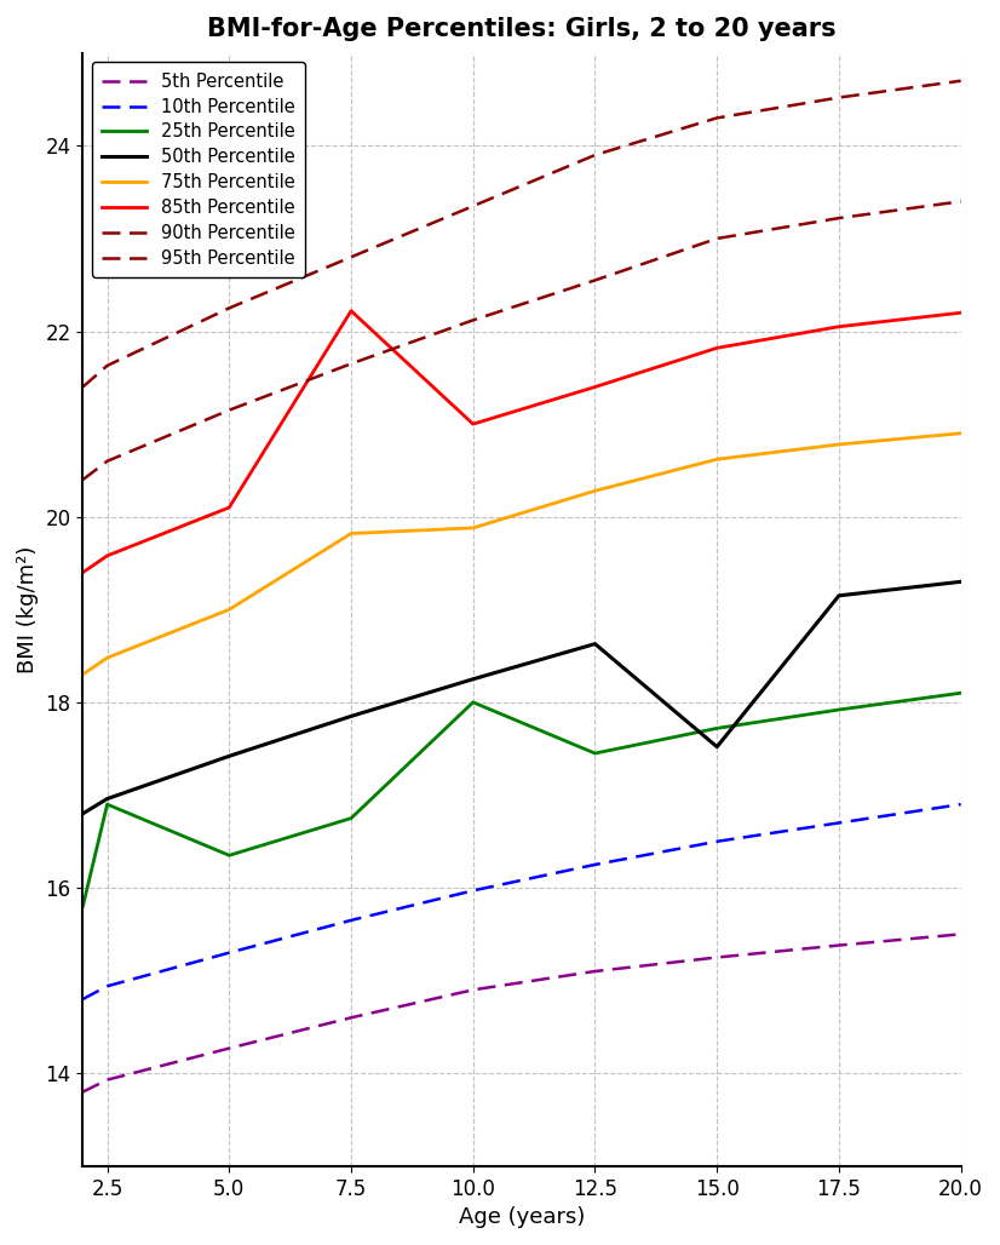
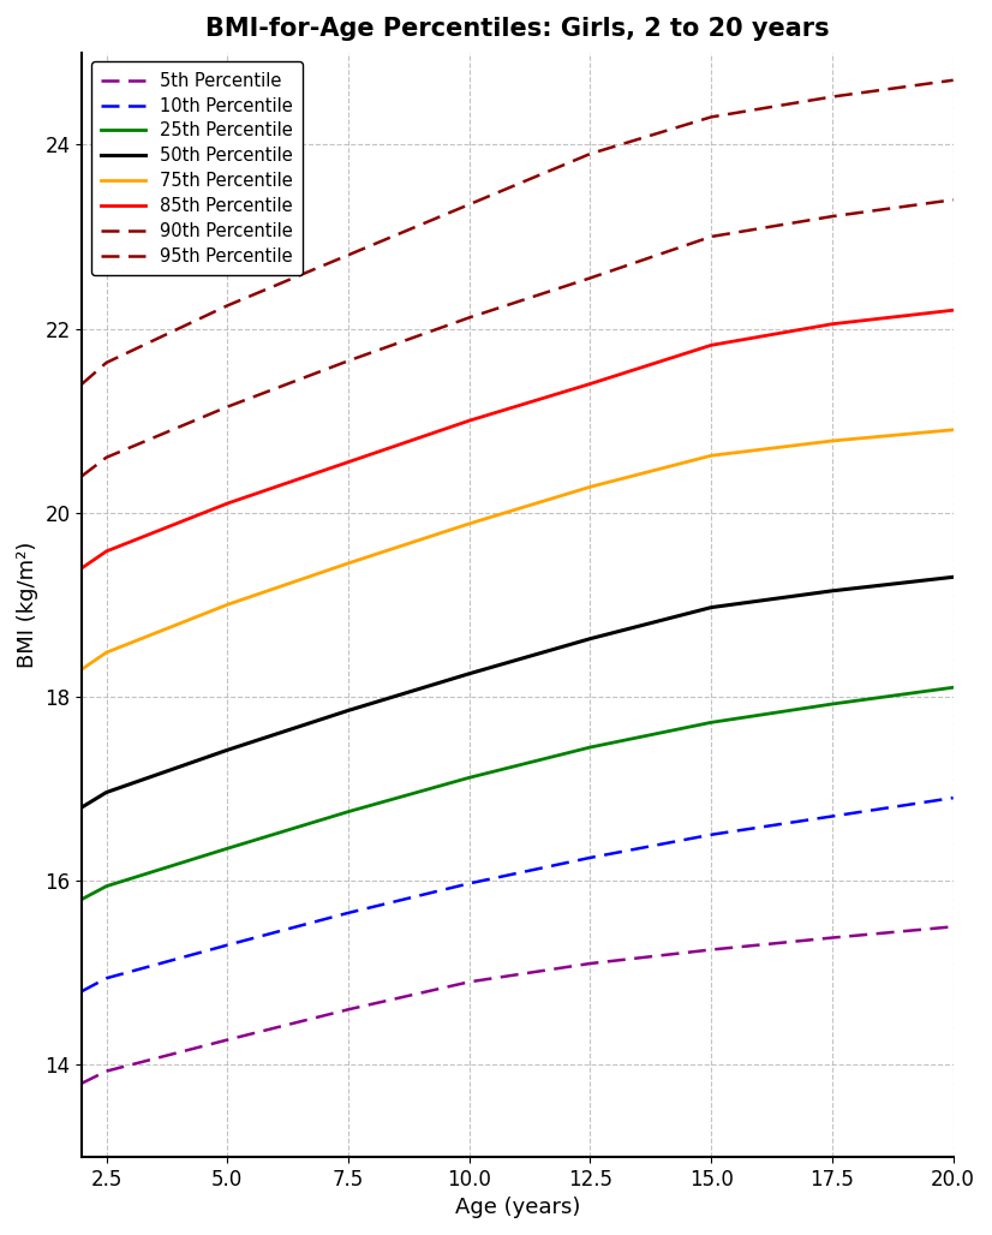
25th Percentile/2.5: 16.90 -> 15.94
75th Percentile/7.5: 19.82 -> 19.45
85th Percentile/7.5: 22.22 -> 20.55
25th Percentile/10.0: 18.00 -> 17.12
50th Percentile/15.0: 17.52 -> 18.97
